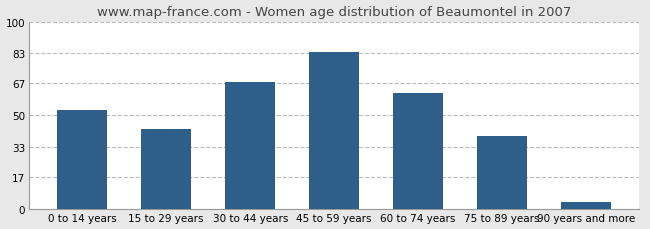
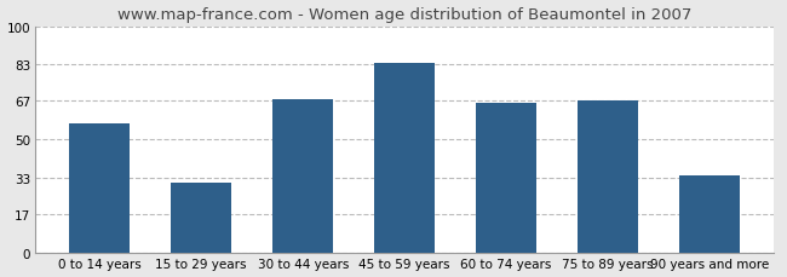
0 to 14 years: 53 -> 57
15 to 29 years: 43 -> 31
60 to 74 years: 62 -> 66
75 to 89 years: 39 -> 67
90 years and more: 4 -> 34
